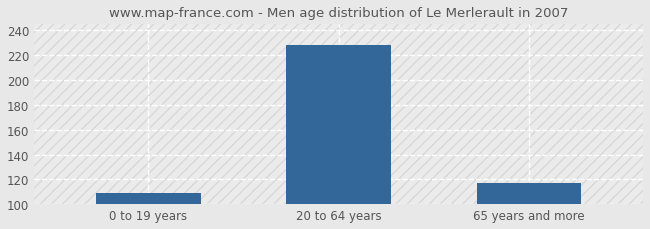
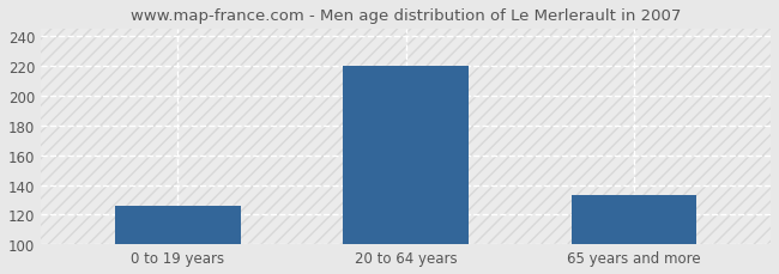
0 to 19 years: 109 -> 126
20 to 64 years: 228 -> 220
65 years and more: 117 -> 133
